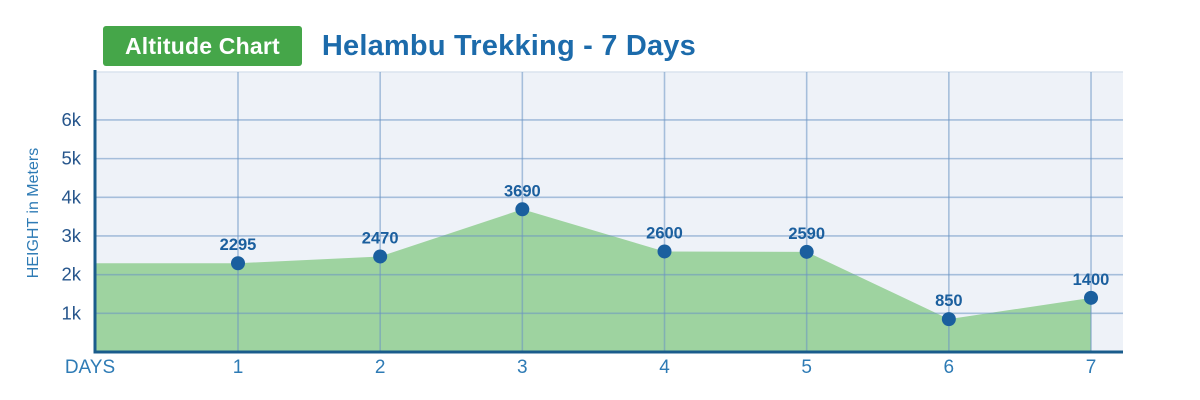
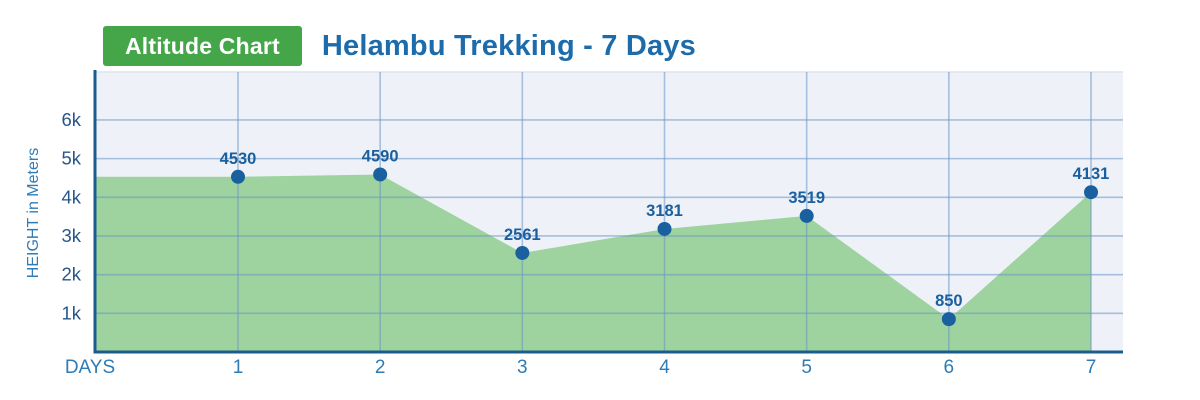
1: 2295 -> 4530
2: 2470 -> 4590
3: 3690 -> 2561
4: 2600 -> 3181
5: 2590 -> 3519
7: 1400 -> 4131
